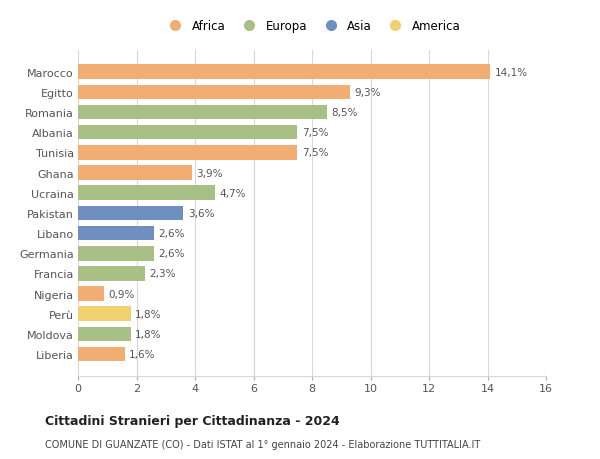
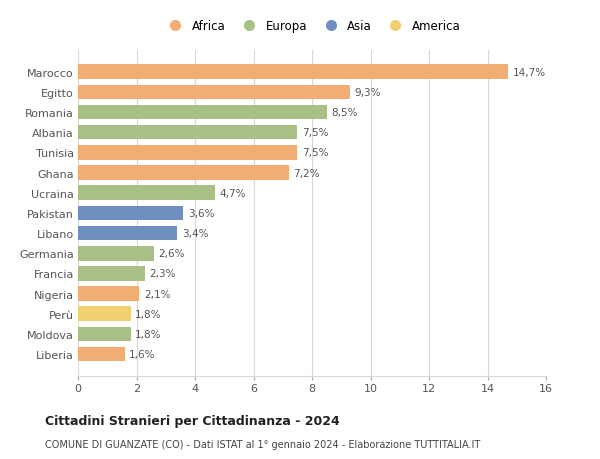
Marocco: 14,1% -> 14,7%
Ghana: 3,9% -> 7,2%
Libano: 2,6% -> 3,4%
Nigeria: 0,9% -> 2,1%
